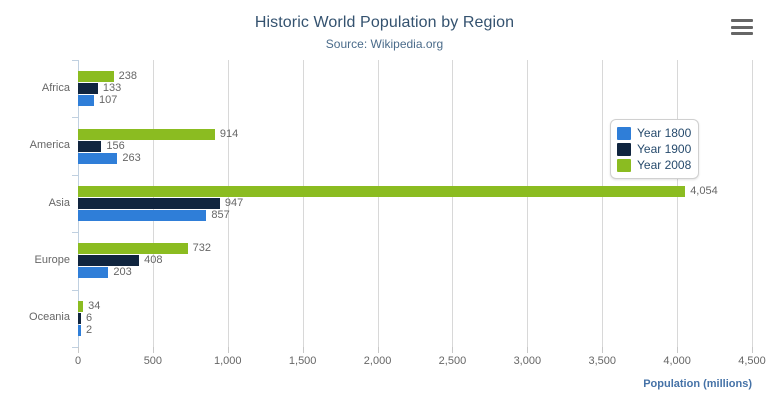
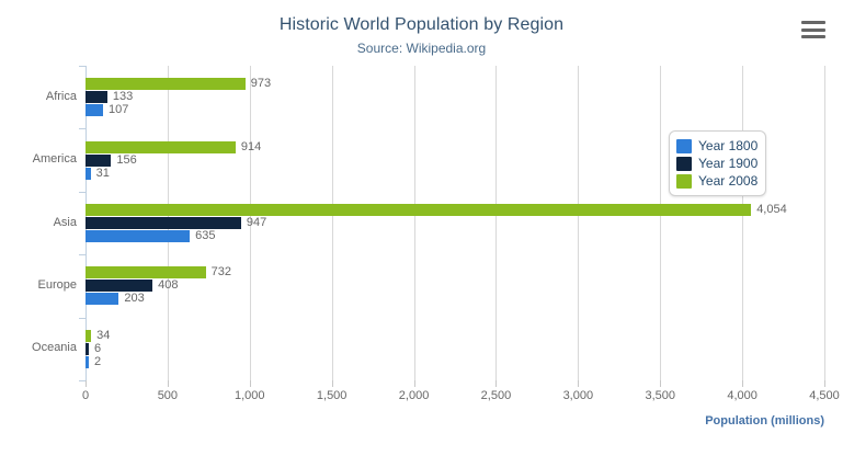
Year 2008/Africa: 238 -> 973
Year 1800/America: 263 -> 31
Year 1800/Asia: 857 -> 635
